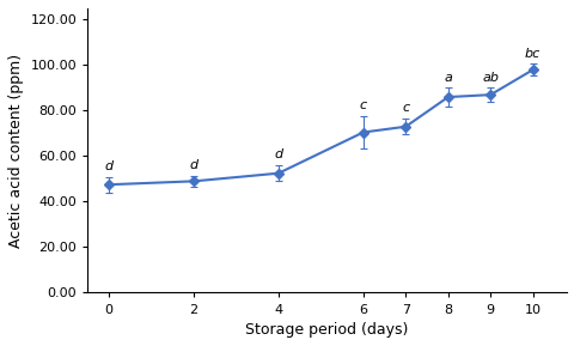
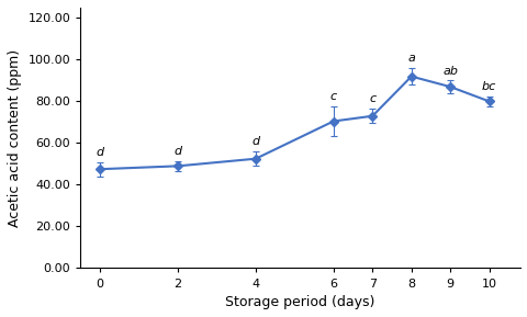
8: 86 -> 92
10: 98 -> 80
